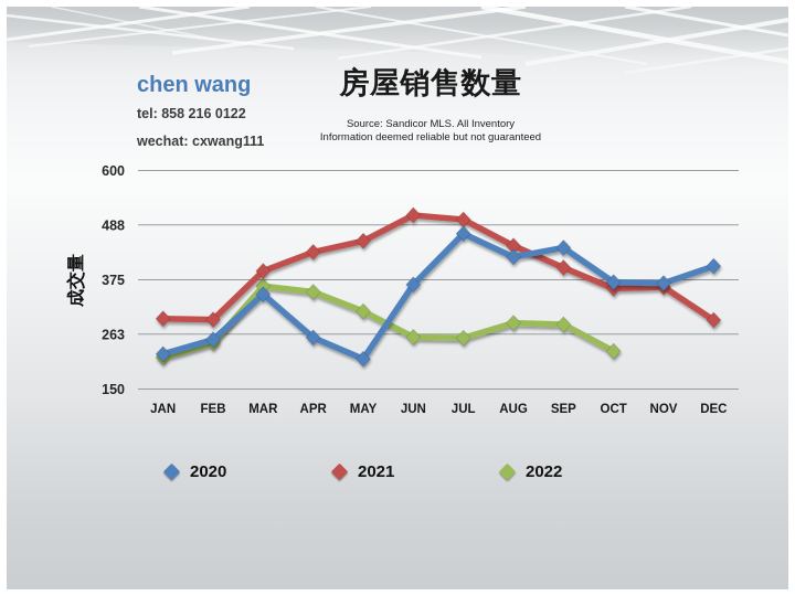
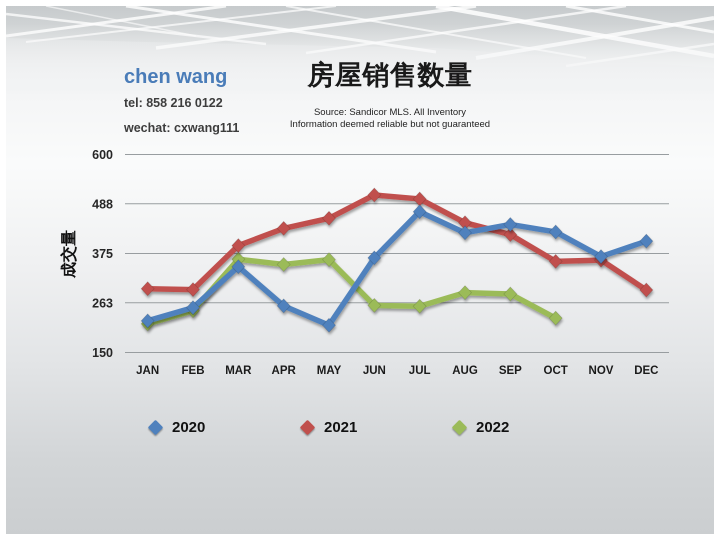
2022/MAY: 310 -> 360
2021/SEP: 400 -> 420
2020/OCT: 370 -> 420
